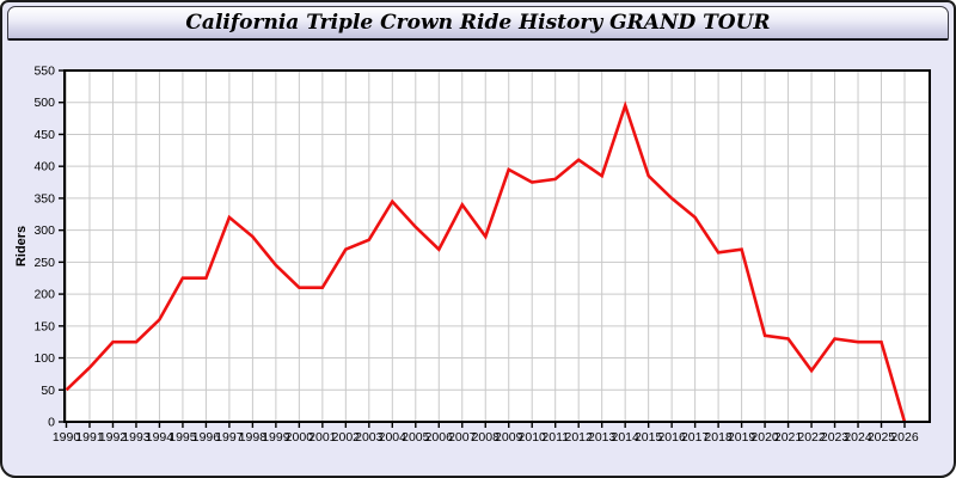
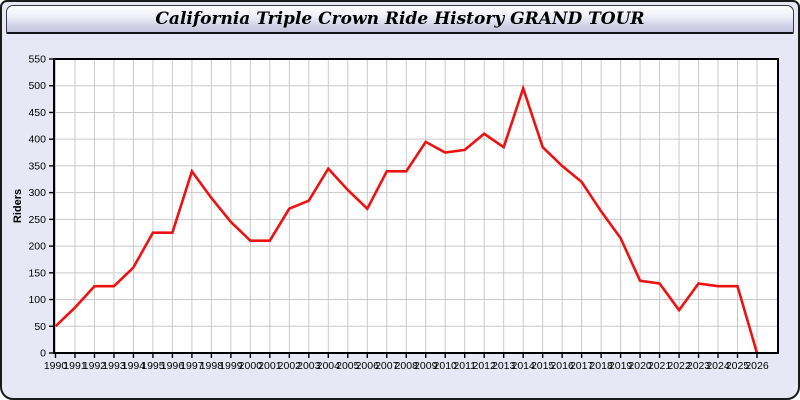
1997: 320 -> 340
2008: 290 -> 340
2019: 270 -> 220
